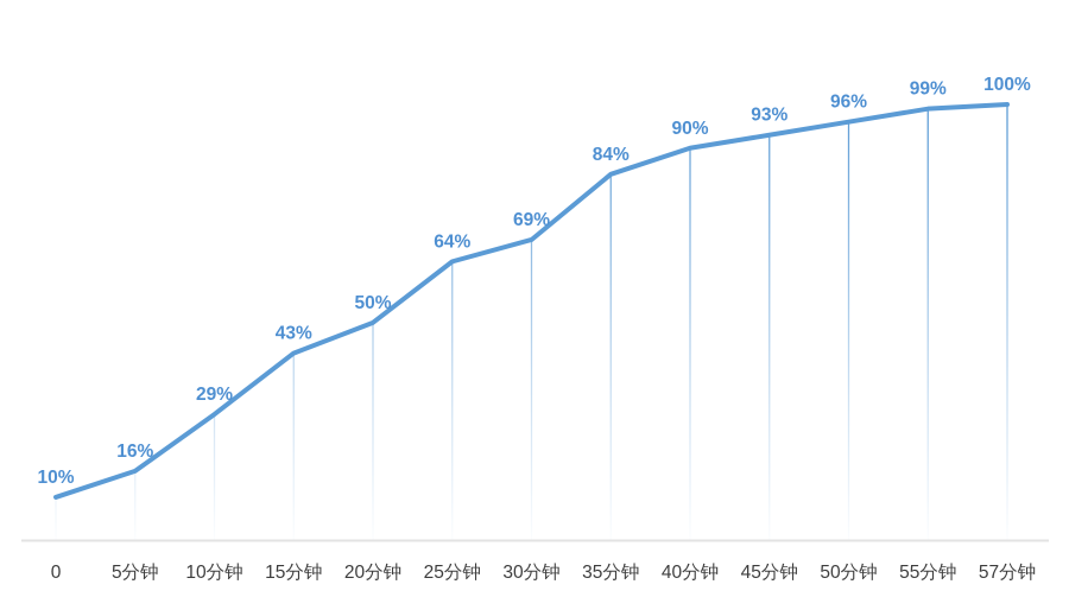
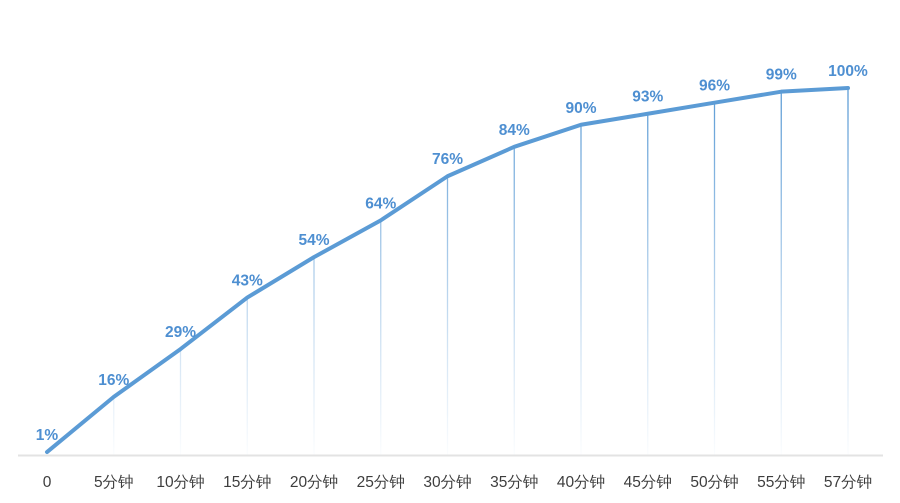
0: 10% -> 1%
20分钟: 50% -> 54%
30分钟: 69% -> 76%
